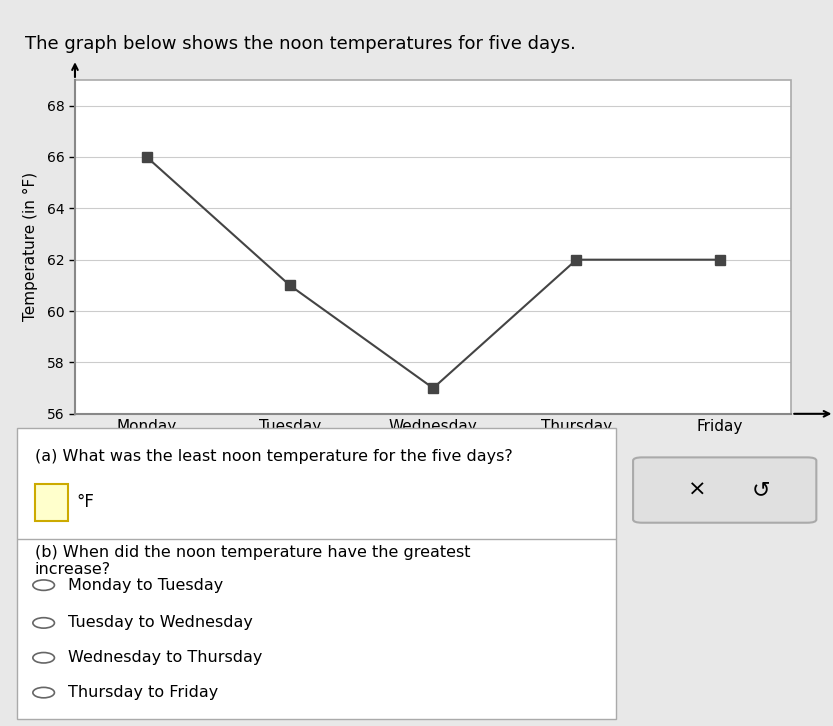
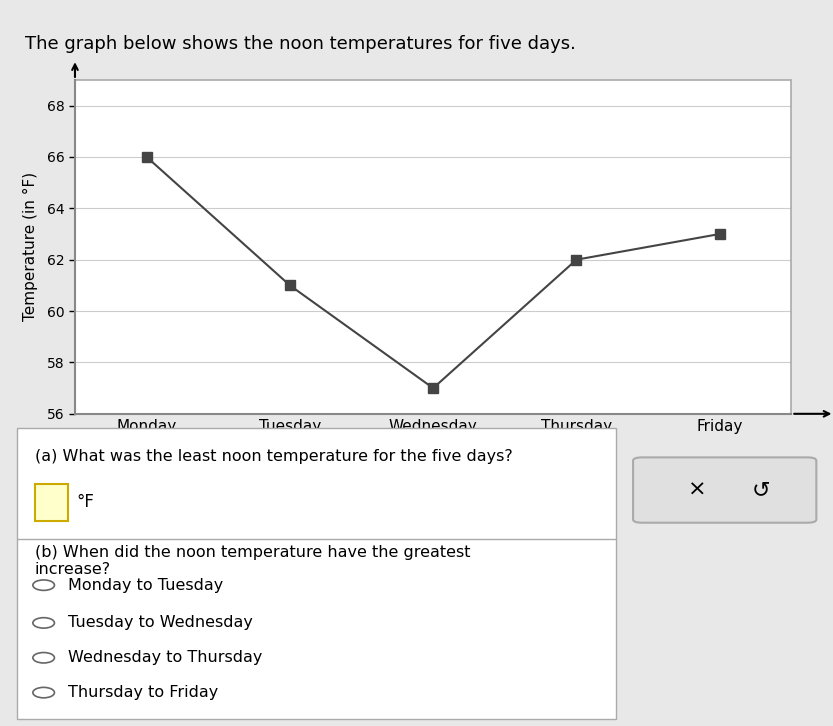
Friday: 62 -> 63
